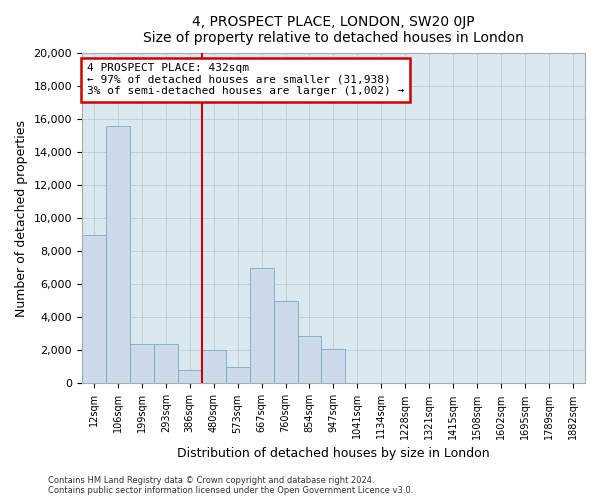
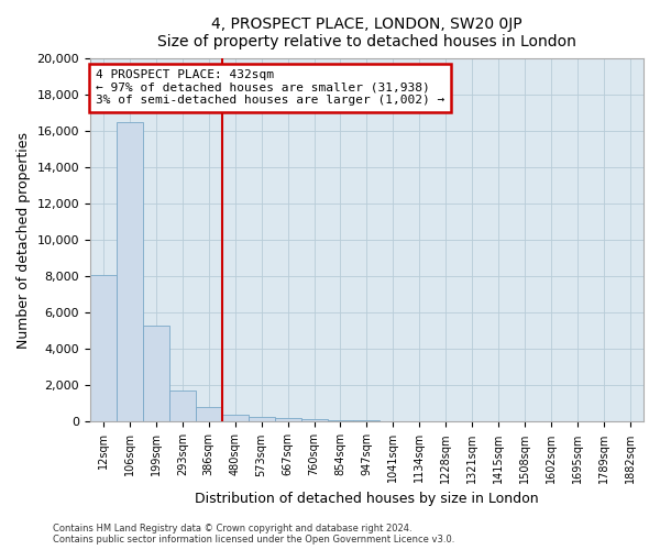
12sqm: 9,000 -> 8,100
106sqm: 15,600 -> 16,500
199sqm: 2,400 -> 5,300
293sqm: 2,400 -> 1,800
480sqm: 2,000 -> 400
573sqm: 1,000 -> 300
667sqm: 7,000 -> 200
760sqm: 5,000 -> 100
854sqm: 2,900 -> 100
947sqm: 2,100 -> 100
